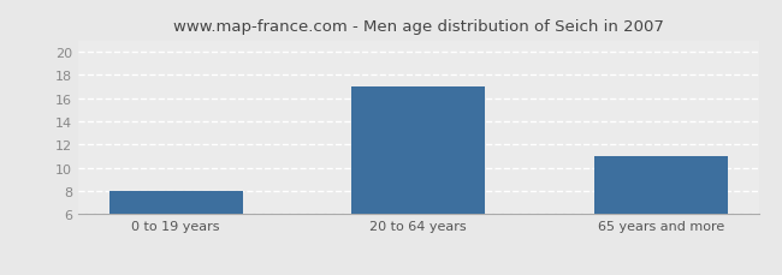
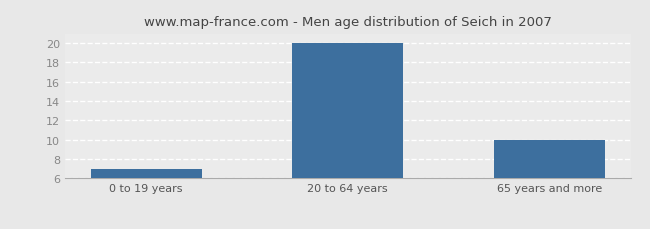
0 to 19 years: 8 -> 7
20 to 64 years: 17 -> 20
65 years and more: 11 -> 10
